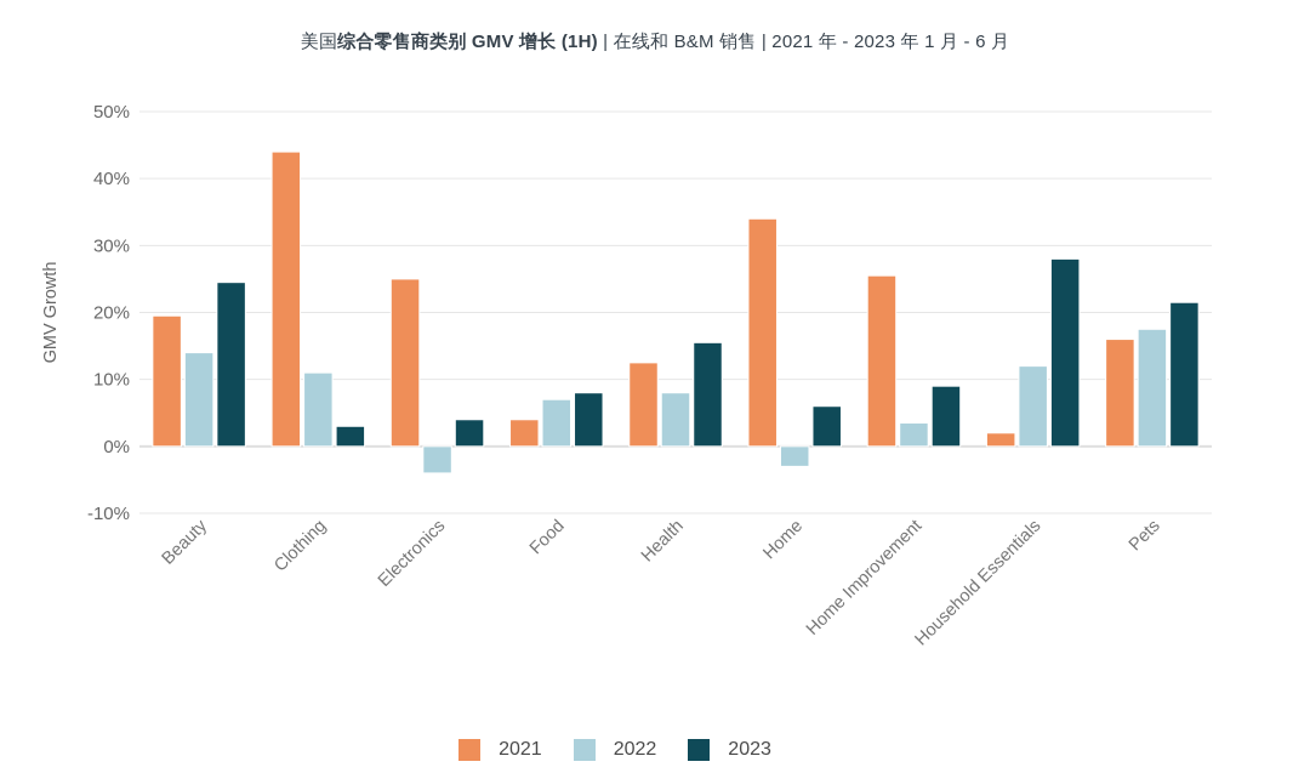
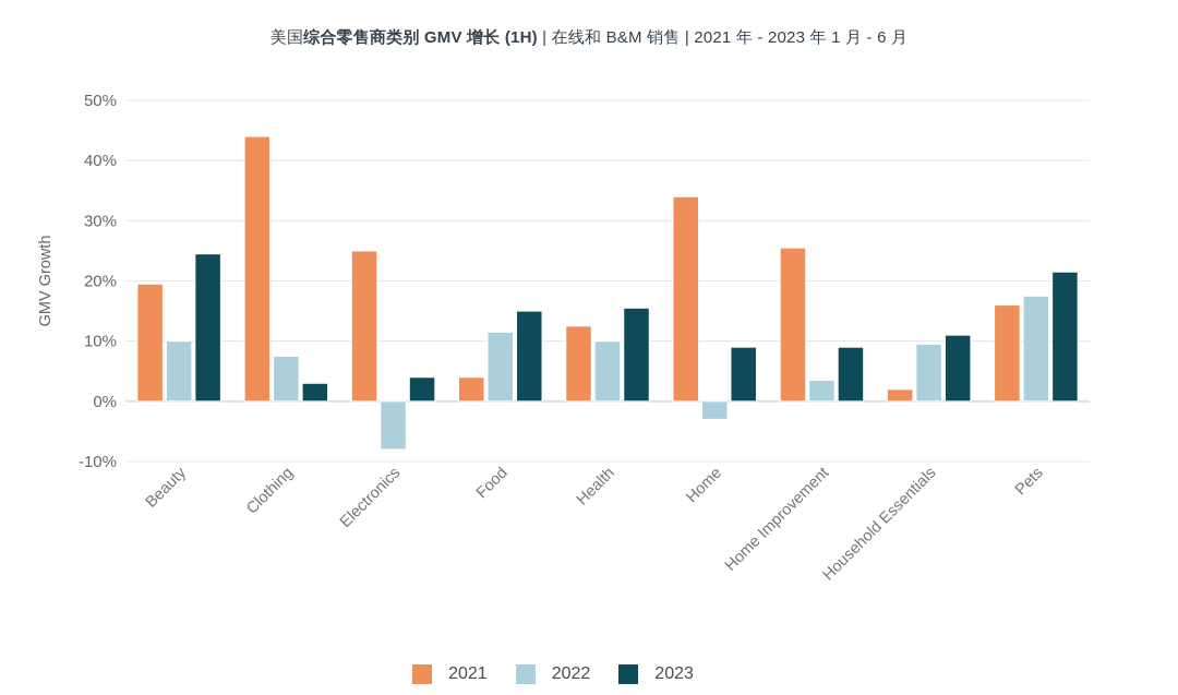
2022/Beauty: 14% -> 10%
2022/Clothing: 11% -> 8%
2022/Electronics: -4% -> -8%
2022/Food: 7% -> 12%
2023/Food: 8% -> 15%
2022/Health: 8% -> 10%
2023/Home: 6% -> 9%
2022/Household Essentials: 12% -> 10%
2023/Household Essentials: 28% -> 11%
